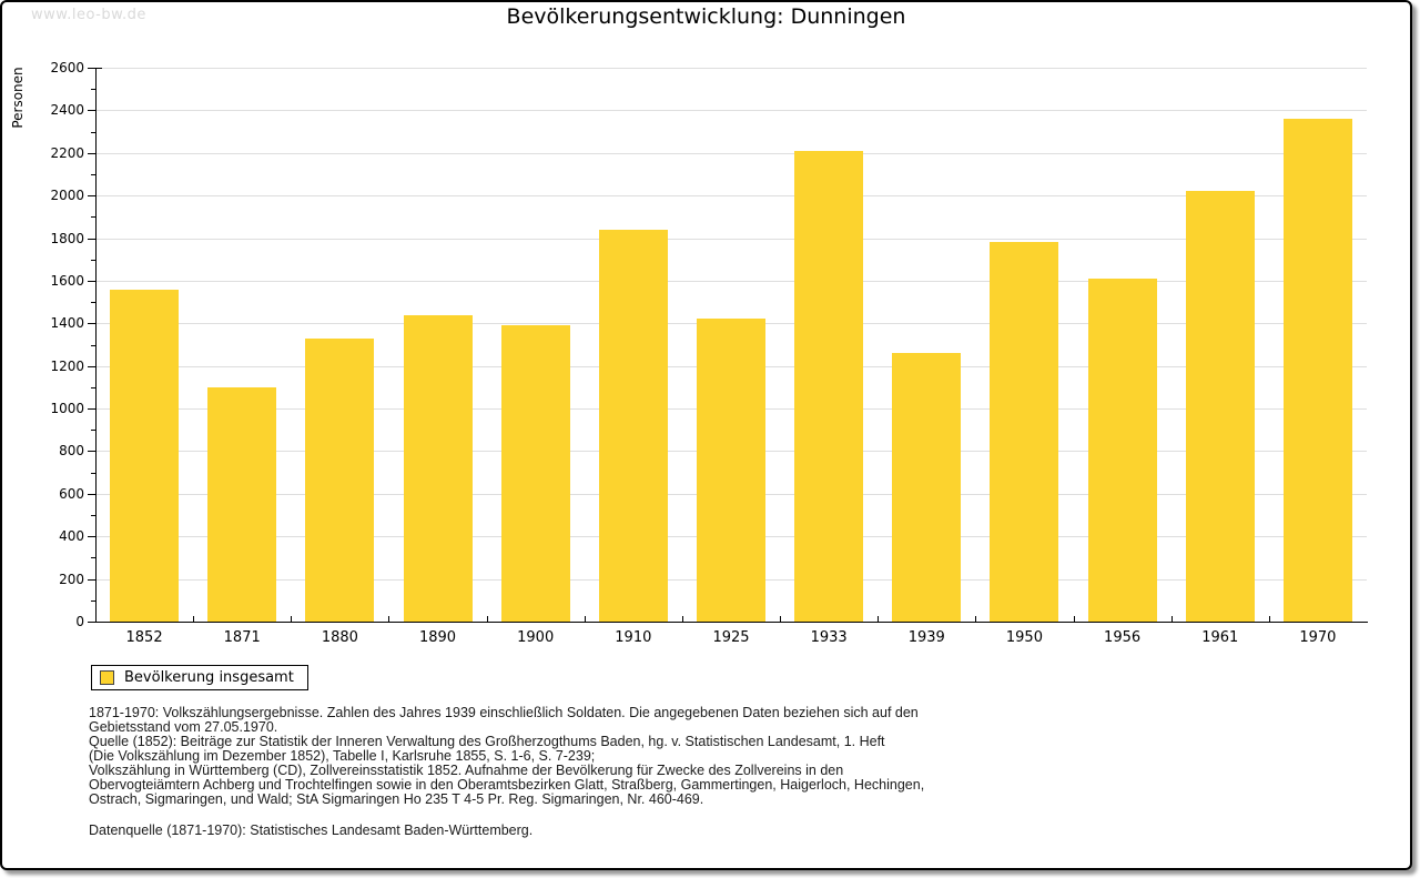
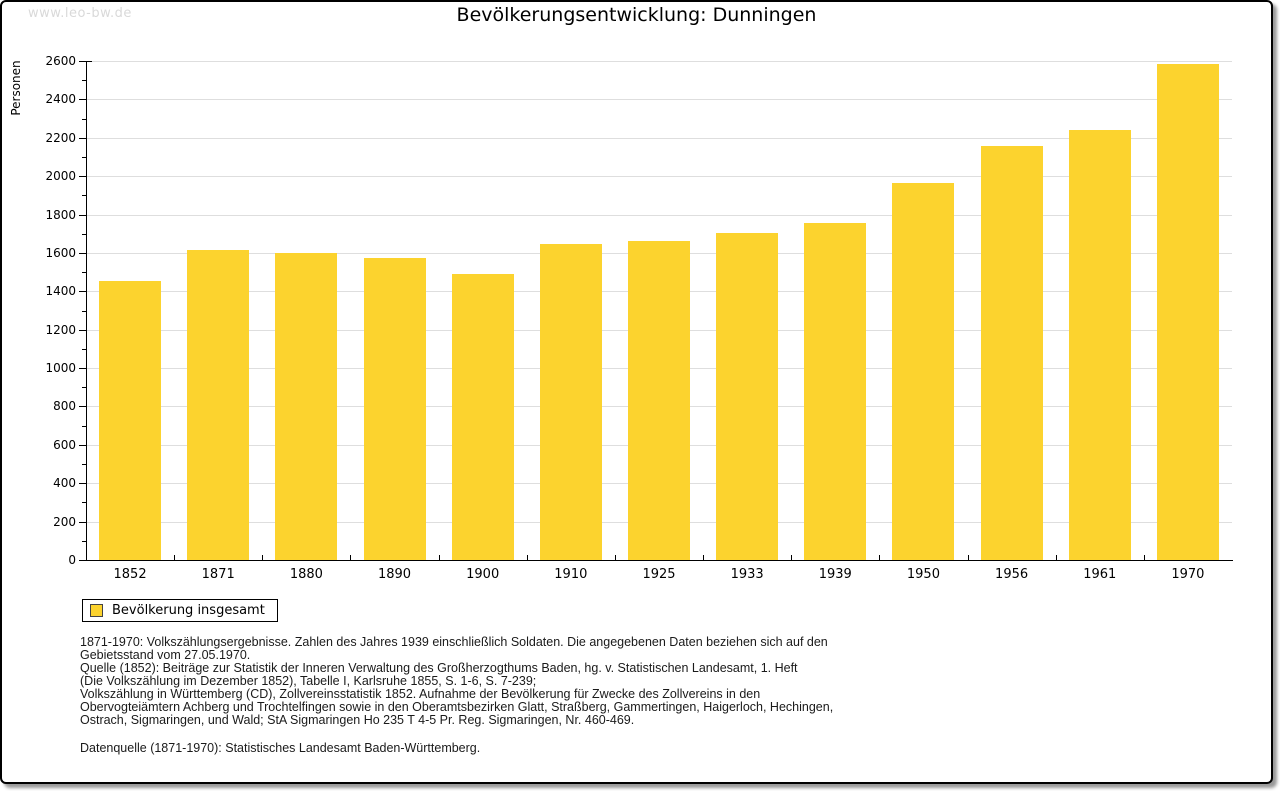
1852: 1560 -> 1460
1871: 1100 -> 1610
1880: 1330 -> 1600
1890: 1440 -> 1570
1900: 1390 -> 1490
1910: 1840 -> 1650
1925: 1420 -> 1660
1933: 2210 -> 1700
1939: 1260 -> 1760
1950: 1780 -> 1960
1956: 1610 -> 2160
1961: 2020 -> 2240
1970: 2360 -> 2590
